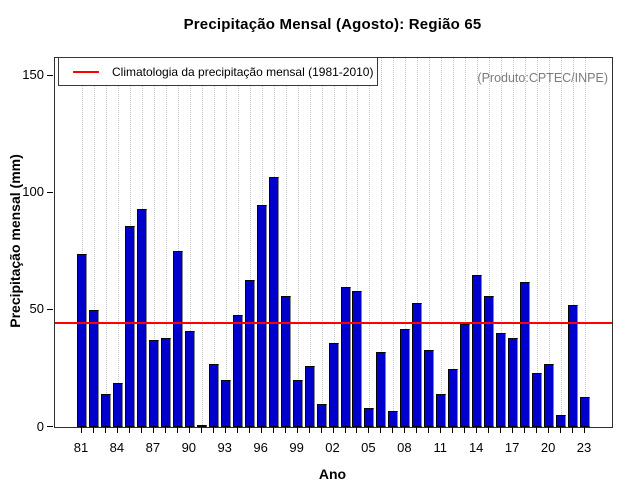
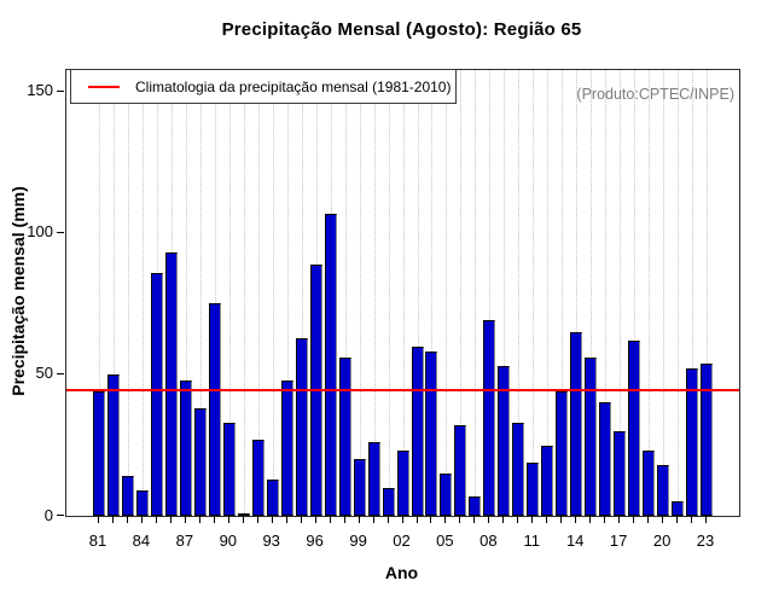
81: 74 -> 44
84: 19 -> 9
87: 37 -> 48
90: 41 -> 33
93: 20 -> 13
96: 95 -> 89
02: 36 -> 23
05: 8 -> 15
08: 42 -> 69
11: 14 -> 19
17: 38 -> 30
20: 27 -> 18
23: 13 -> 54
